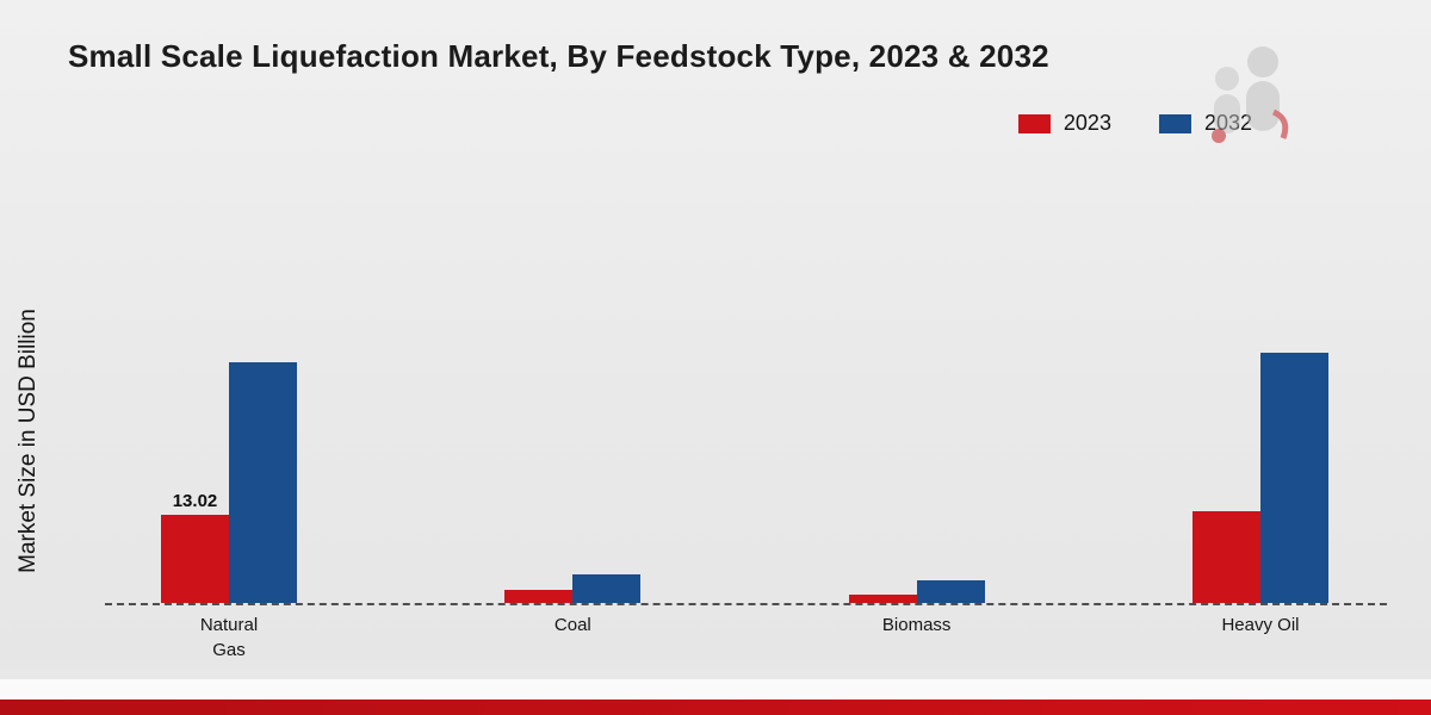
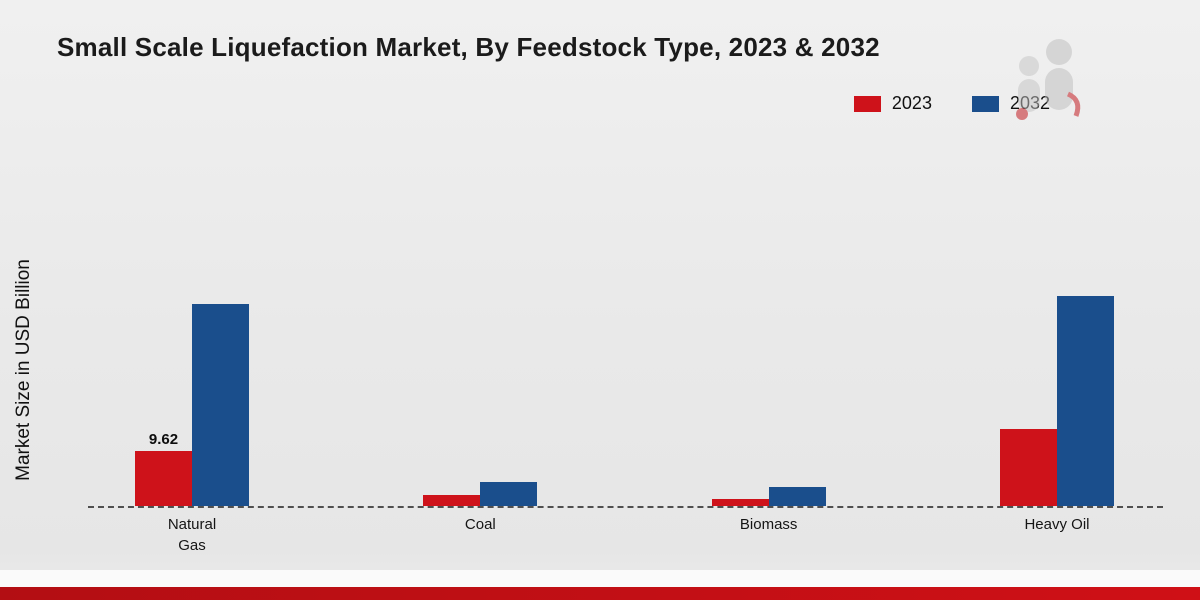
2023/Natural Gas: 13.02 -> 9.62
